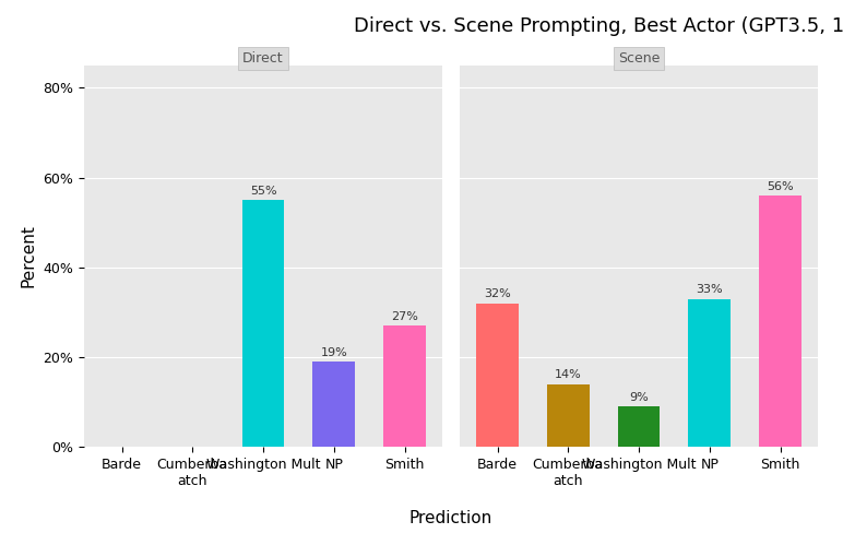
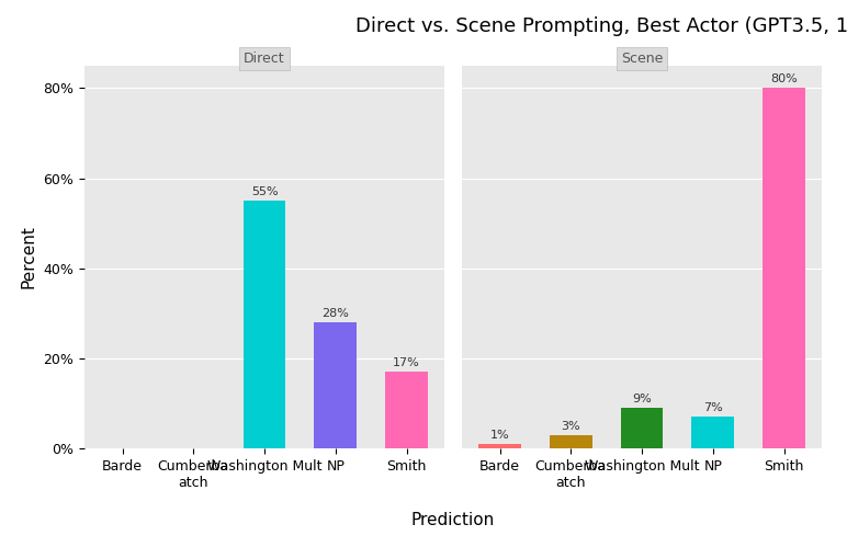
Direct/NP: 19% -> 28%
Direct/Smith: 27% -> 17%
Scene/Barde: 32% -> 1%
Scene/Cumberba atch: 14% -> 3%
Scene/NP: 33% -> 7%
Scene/Smith: 56% -> 80%
